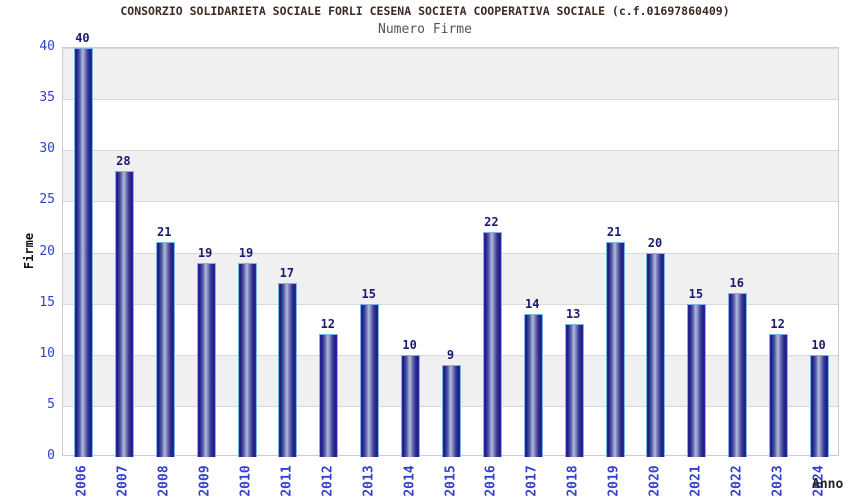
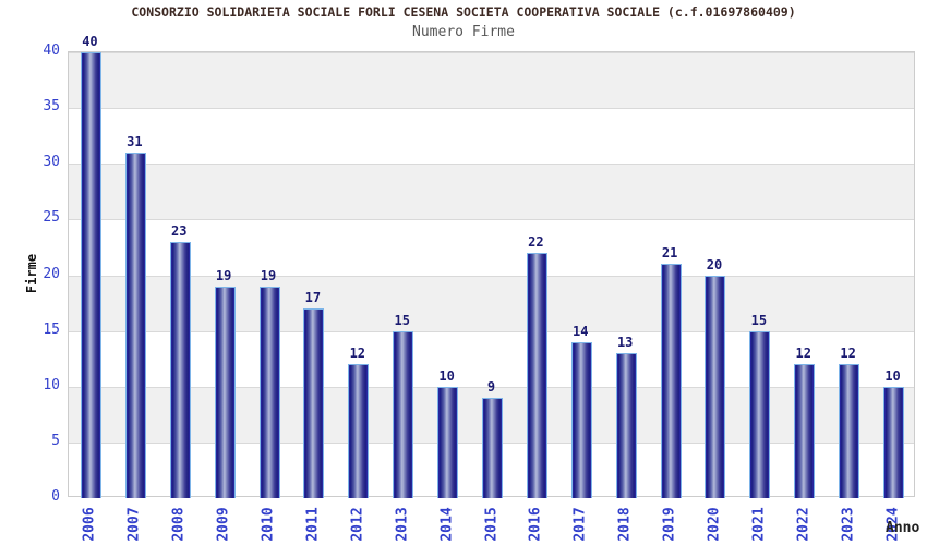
2007: 28 -> 31
2008: 21 -> 23
2022: 16 -> 12
